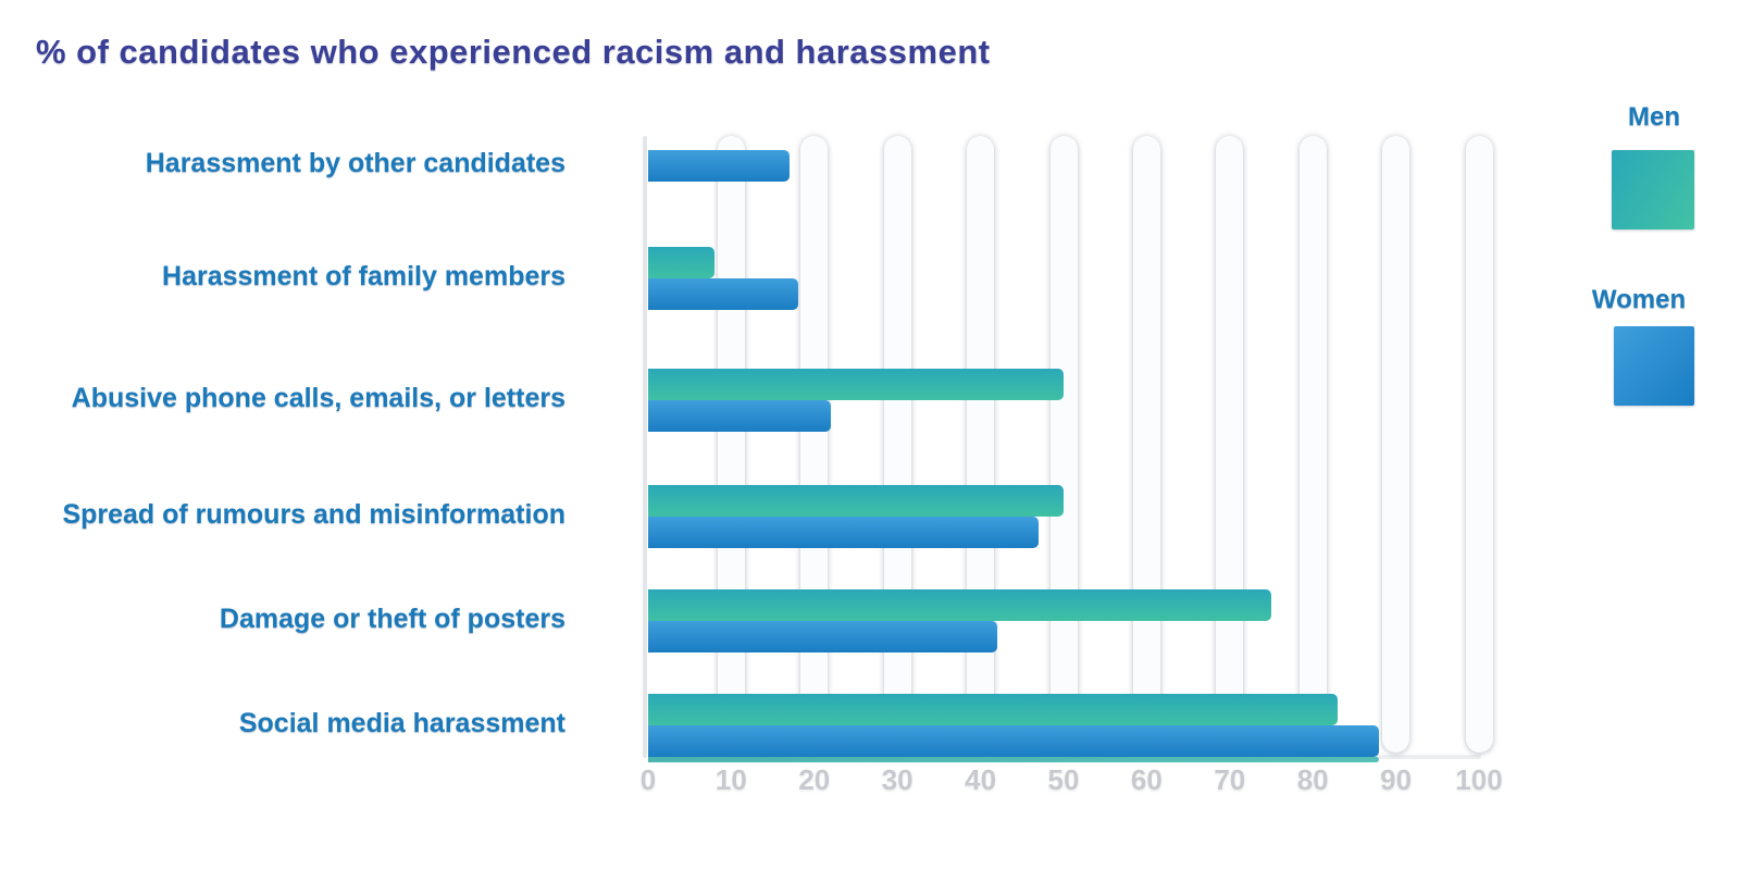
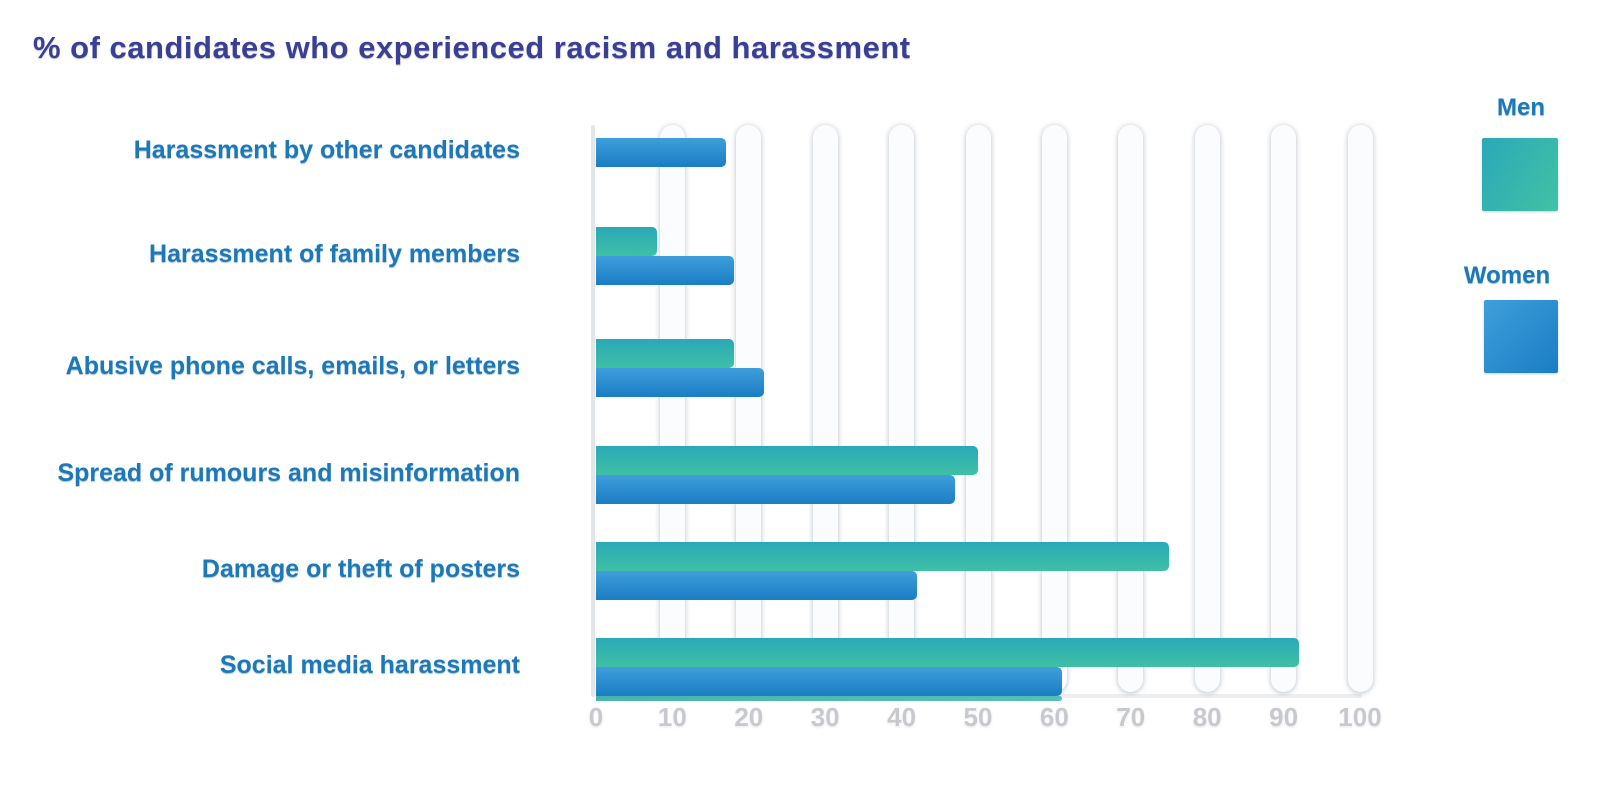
Men/Abusive phone calls, emails, or letters: 50 -> 18
Men/Social media harassment: 83 -> 92
Women/Social media harassment: 88 -> 61
